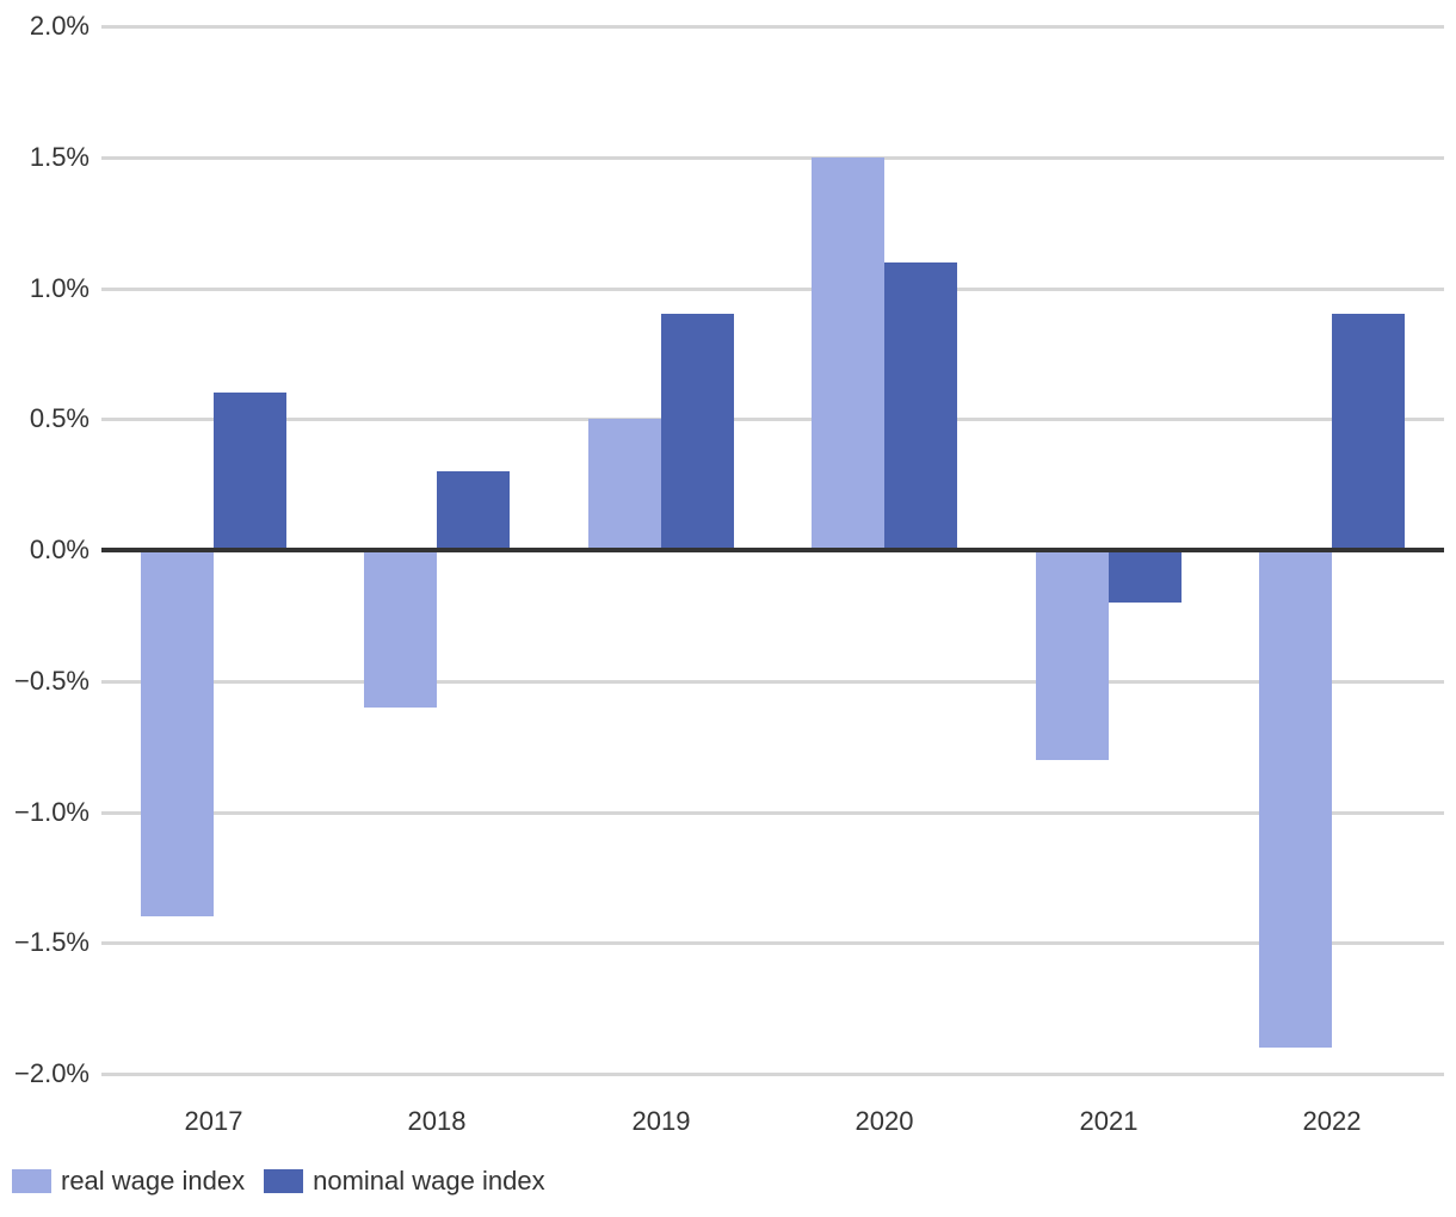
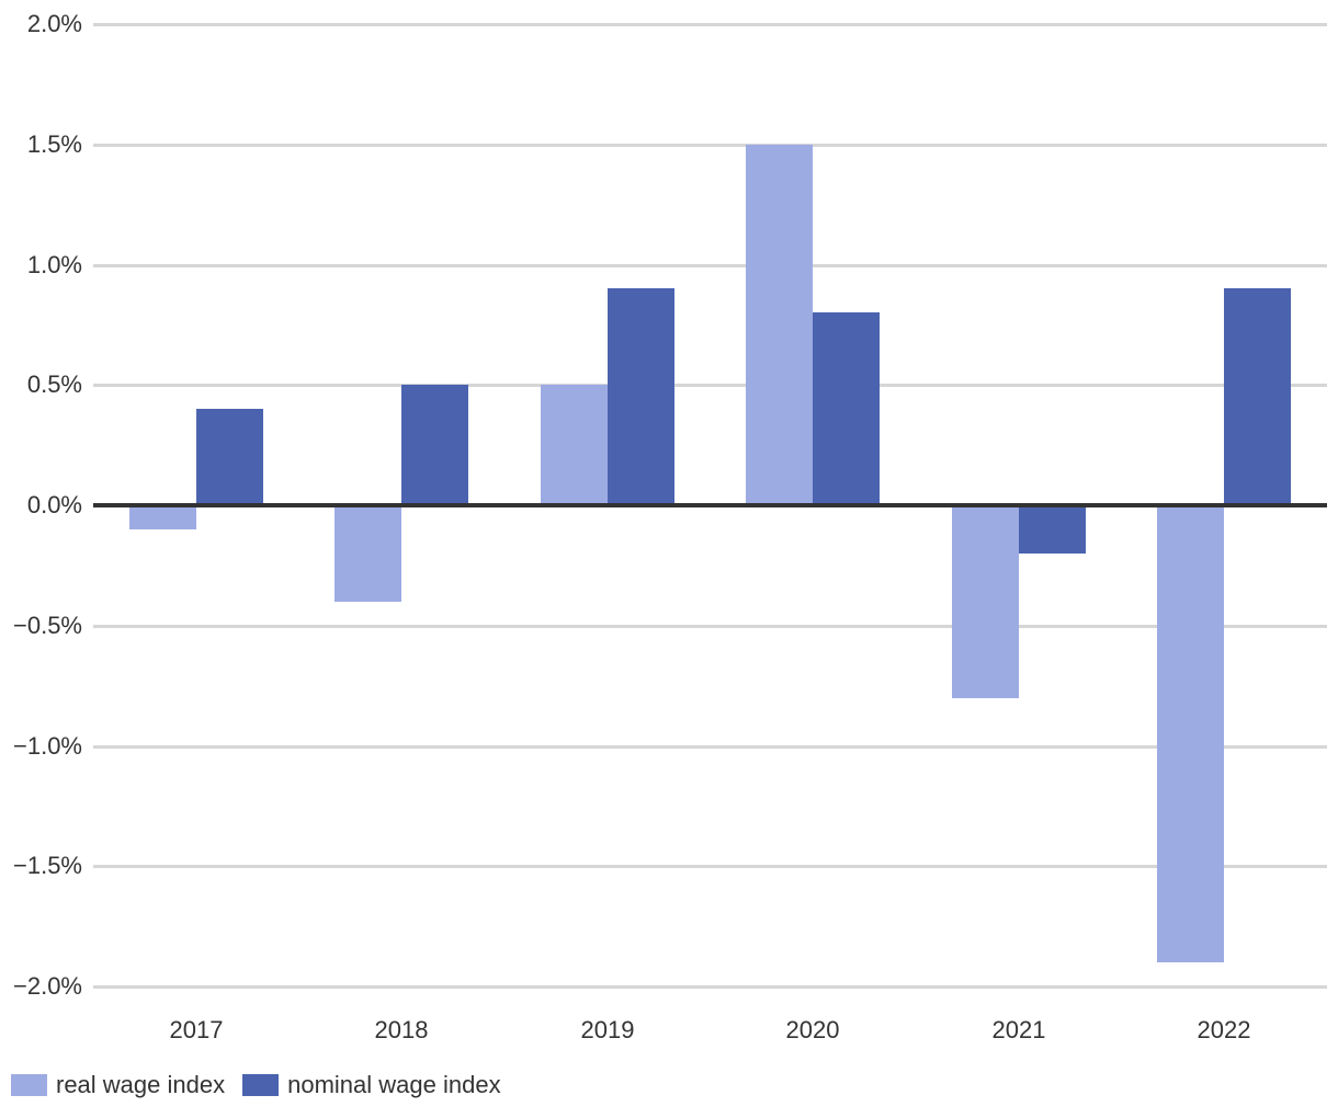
real wage index/2017: -1.4% -> -0.1%
nominal wage index/2017: 0.6% -> 0.4%
real wage index/2018: -0.6% -> -0.4%
nominal wage index/2018: 0.3% -> 0.5%
nominal wage index/2020: 1.1% -> 0.8%
